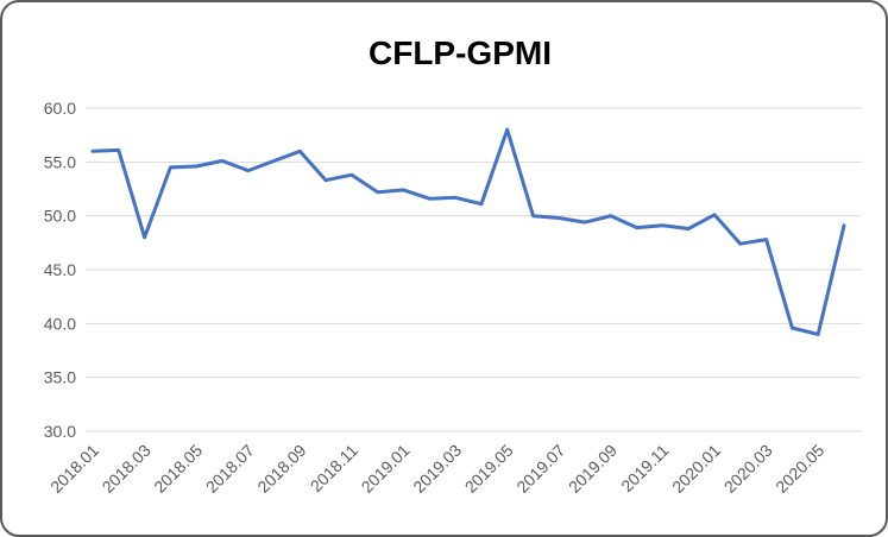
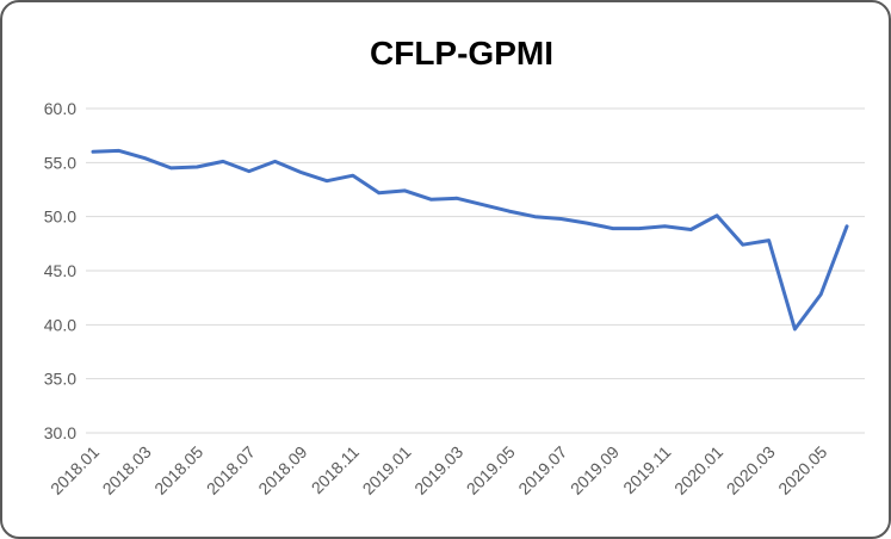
2018.03: 48 -> 55
2018.09: 56 -> 54
2019.05: 58 -> 50
2019.09: 50 -> 49
2020.05: 39 -> 43
